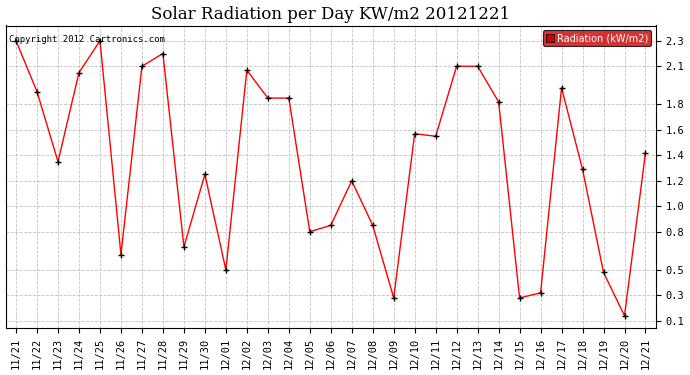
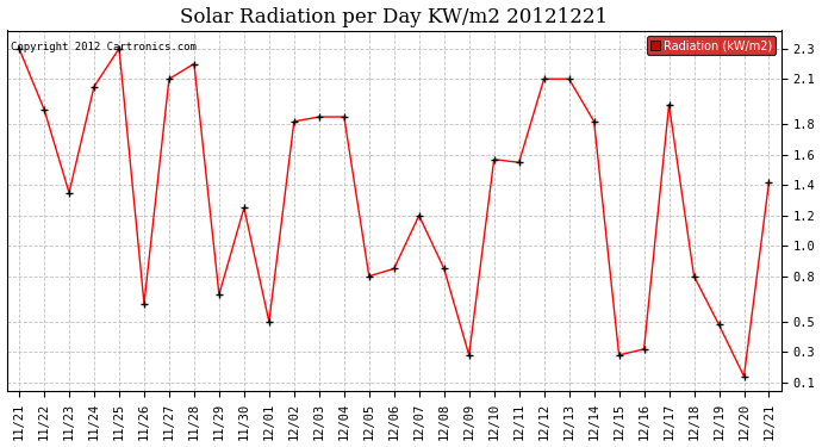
12/02: 2.07 -> 1.82
12/18: 1.29 -> 0.80
